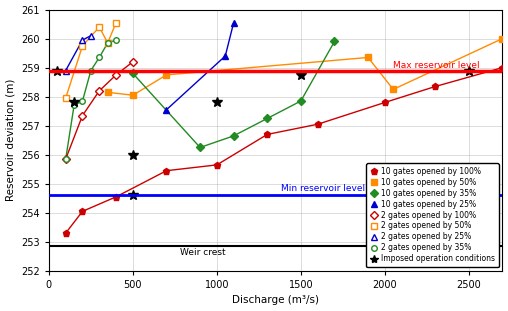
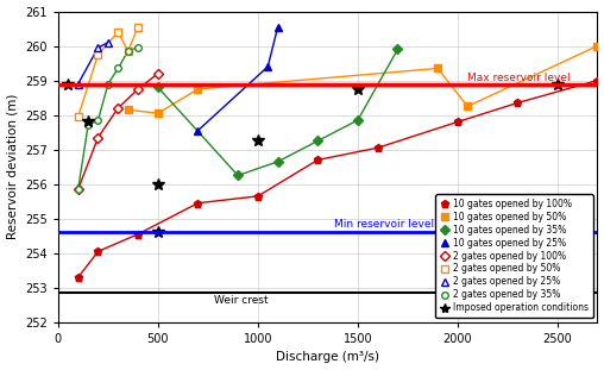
Imposed operation conditions/1000: 257.80 -> 257.25
